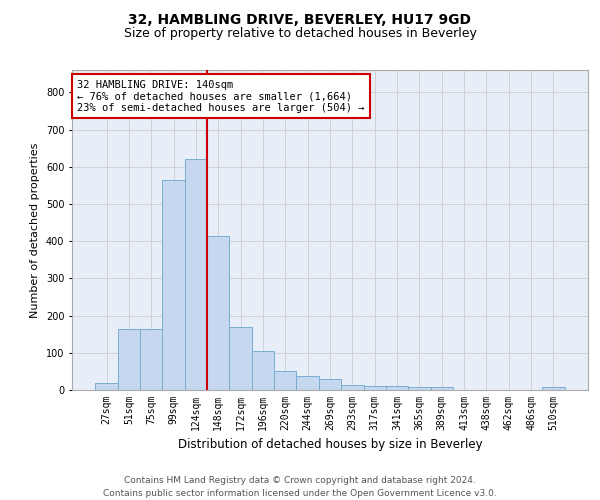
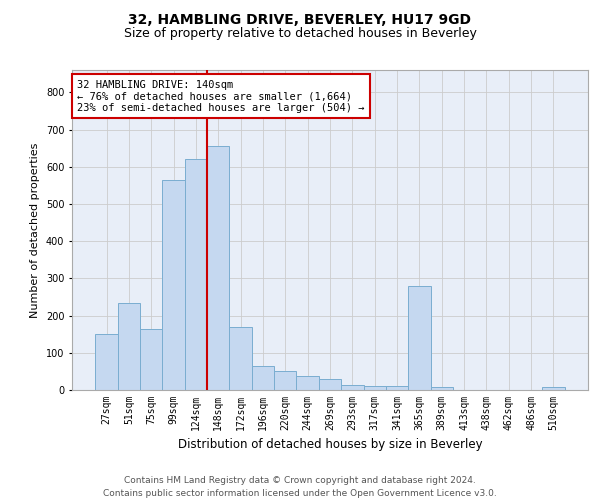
27sqm: 18 -> 150
51sqm: 165 -> 235
148sqm: 415 -> 655
196sqm: 105 -> 65
365sqm: 8 -> 280
